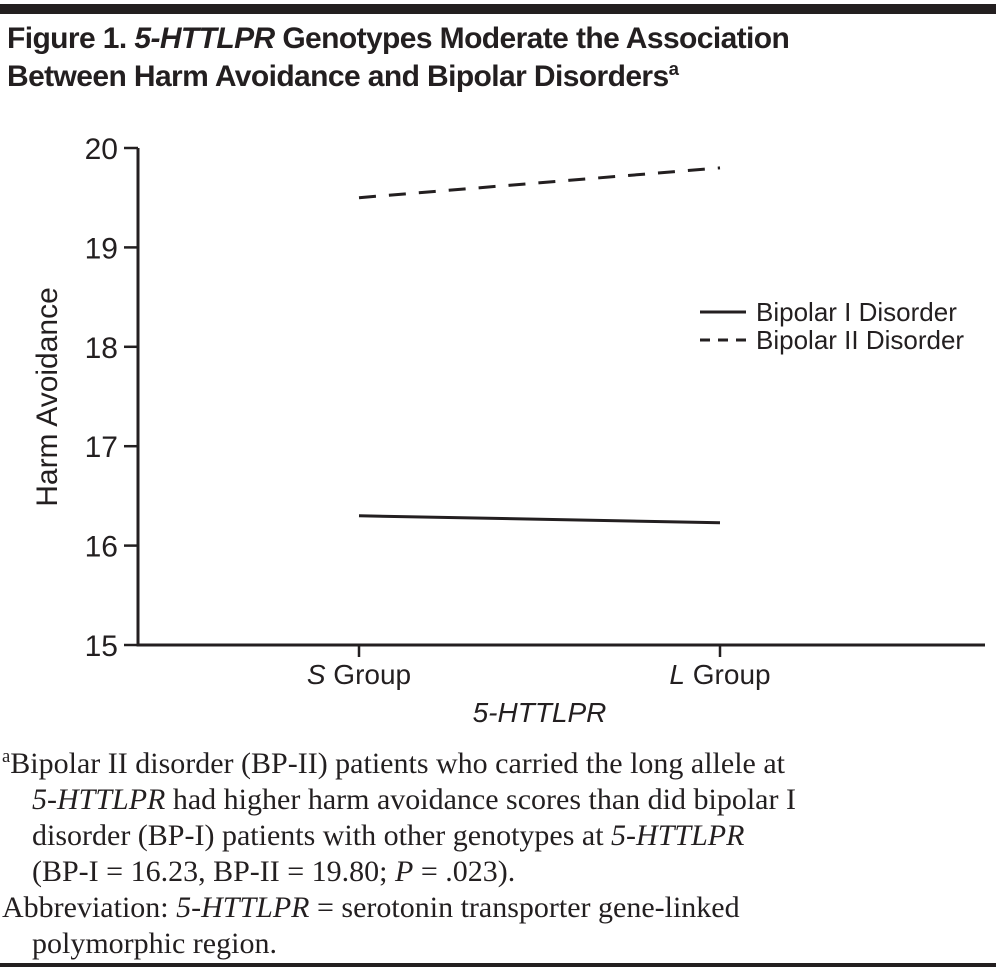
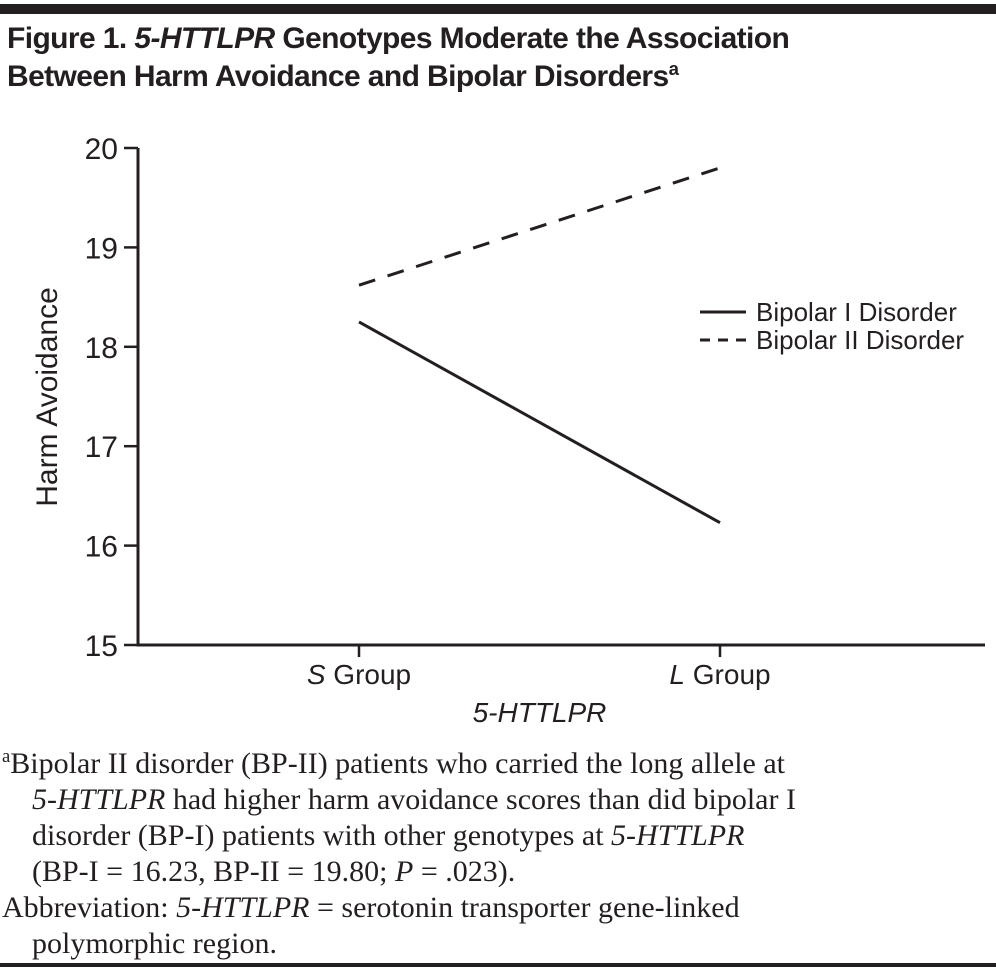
Bipolar I Disorder/S Group: 16.3 -> 18.2
Bipolar II Disorder/S Group: 19.5 -> 18.6
